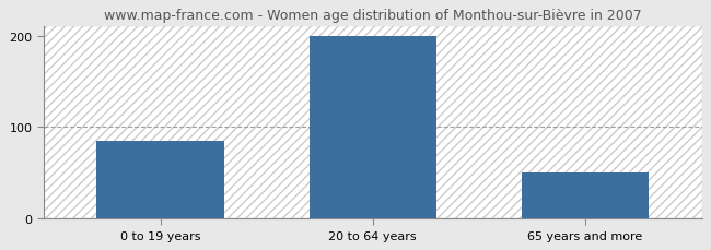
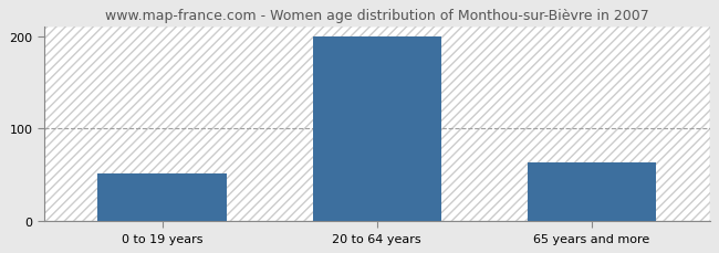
0 to 19 years: 85 -> 52
65 years and more: 50 -> 64
